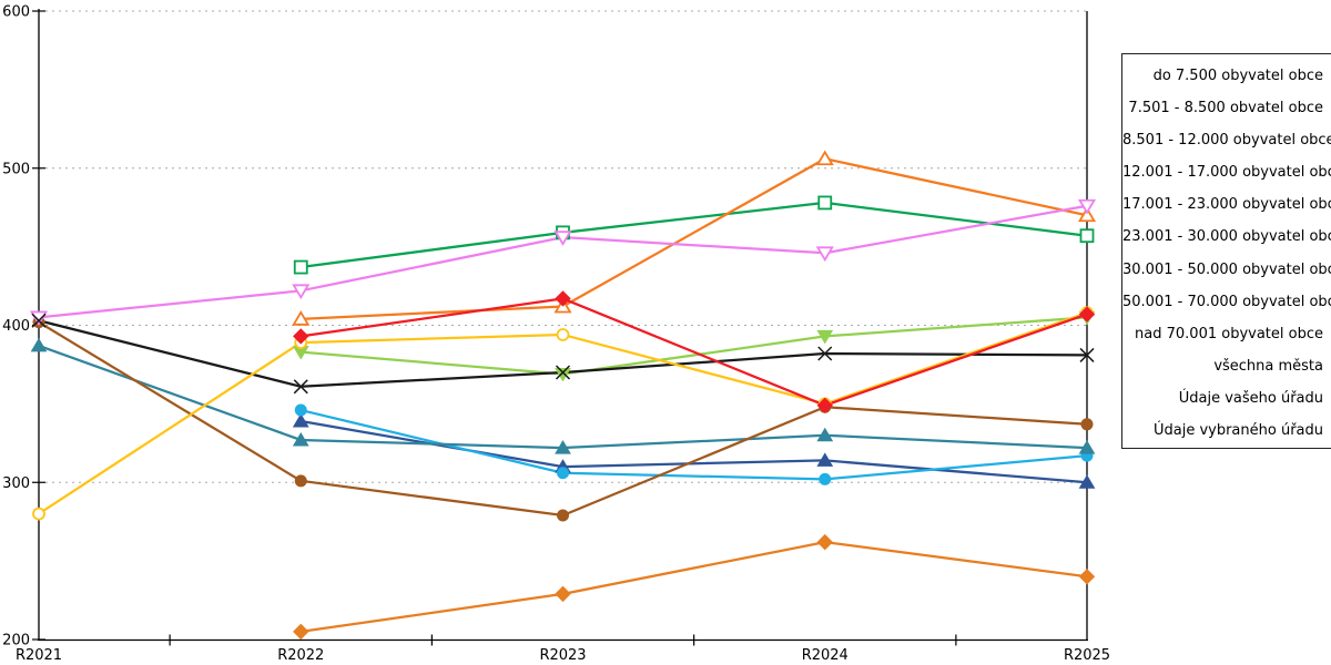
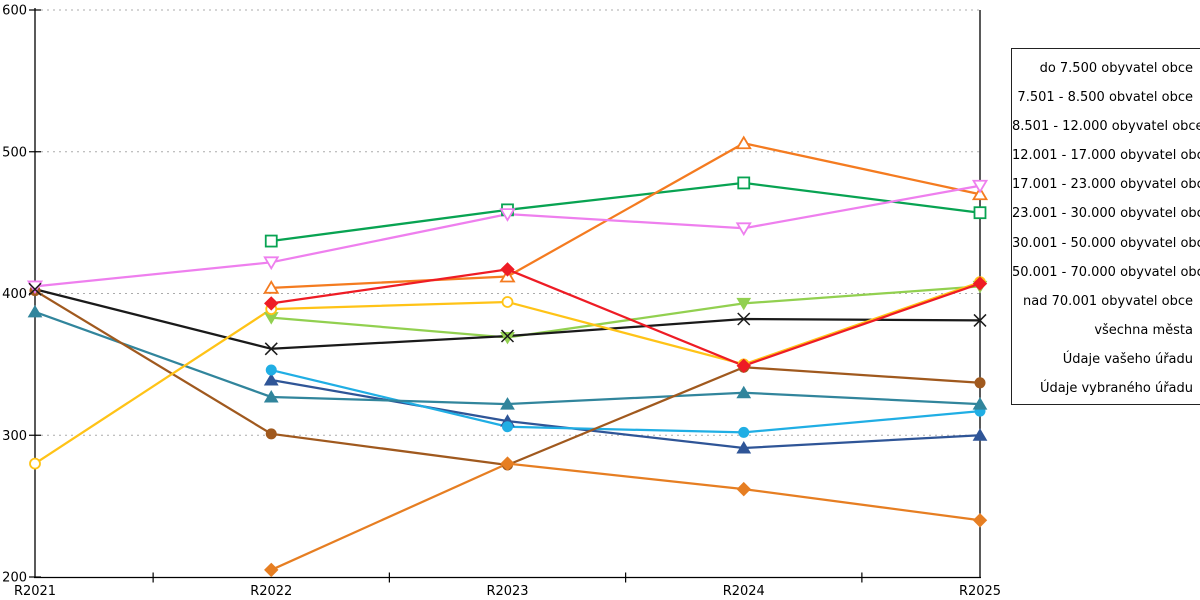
Údaje vybraného úřadu/R2023: 229 -> 280
do 7.500 obyvatel obce/R2024: 314 -> 291
